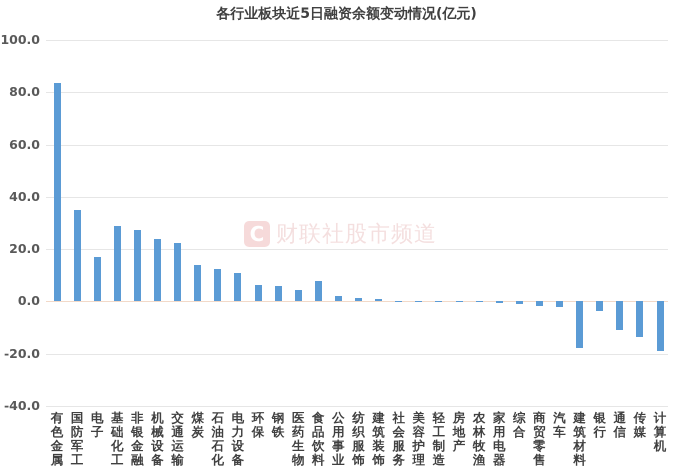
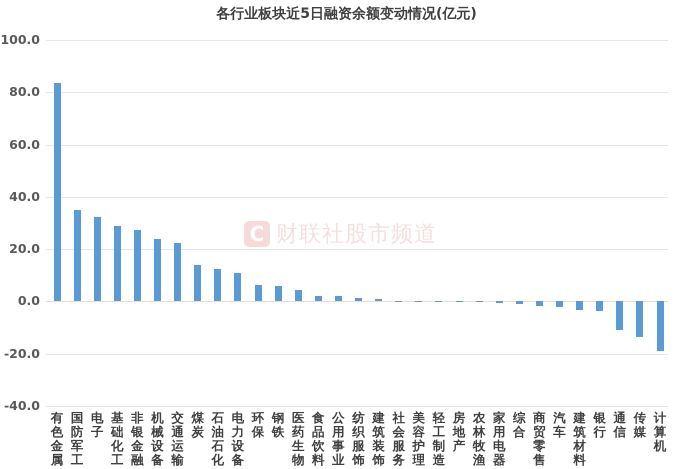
电子: 17 -> 32
食品饮料: 8 -> 2
建筑材料: -18 -> -3
